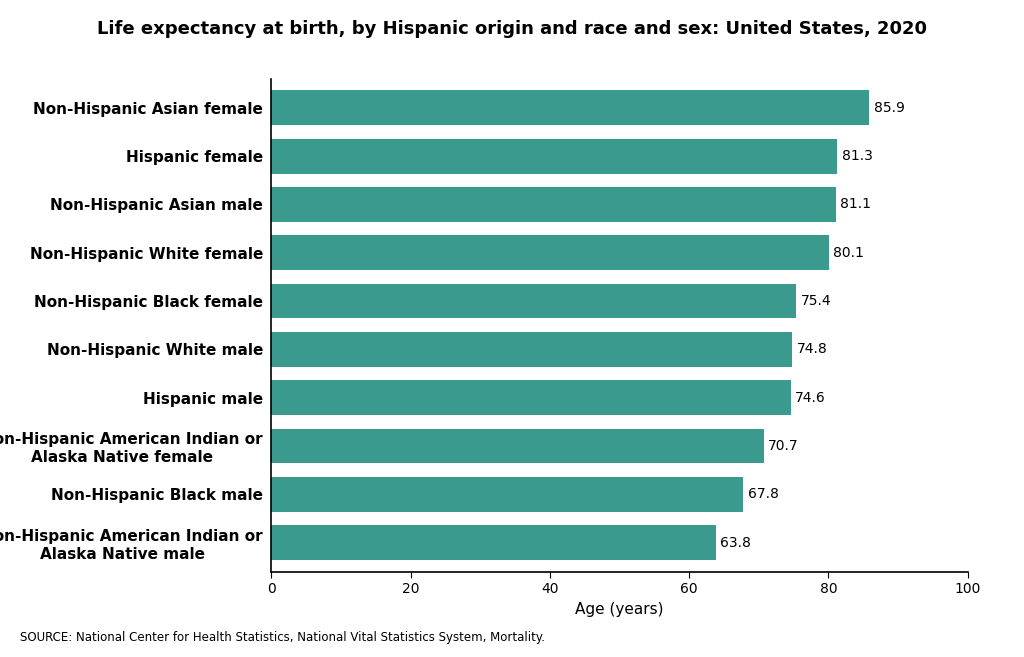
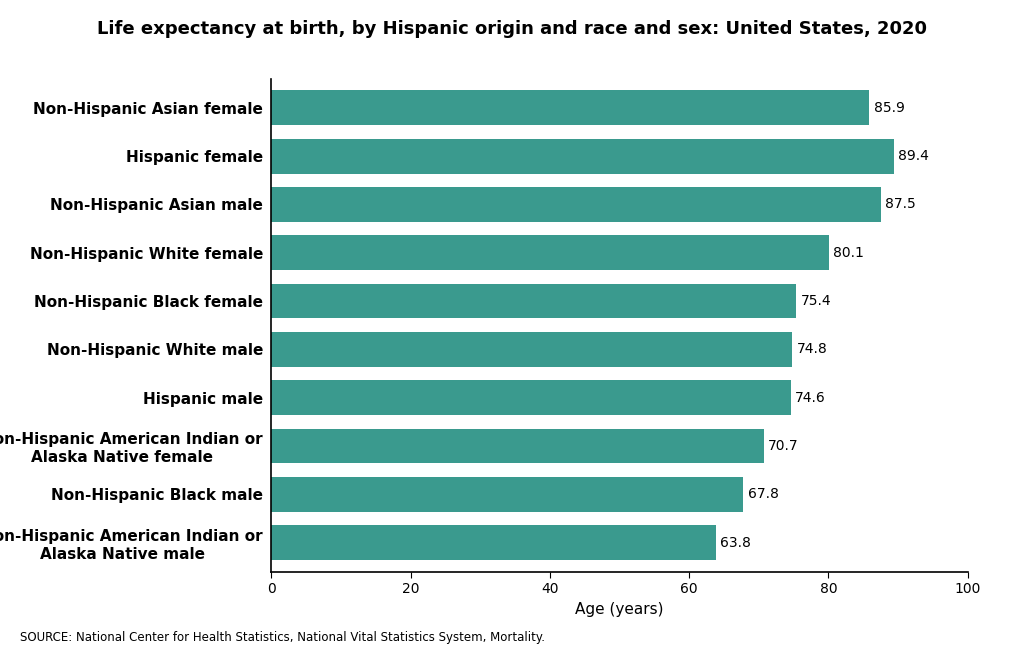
Hispanic female: 81.3 -> 89.4
Non-Hispanic Asian male: 81.1 -> 87.5
